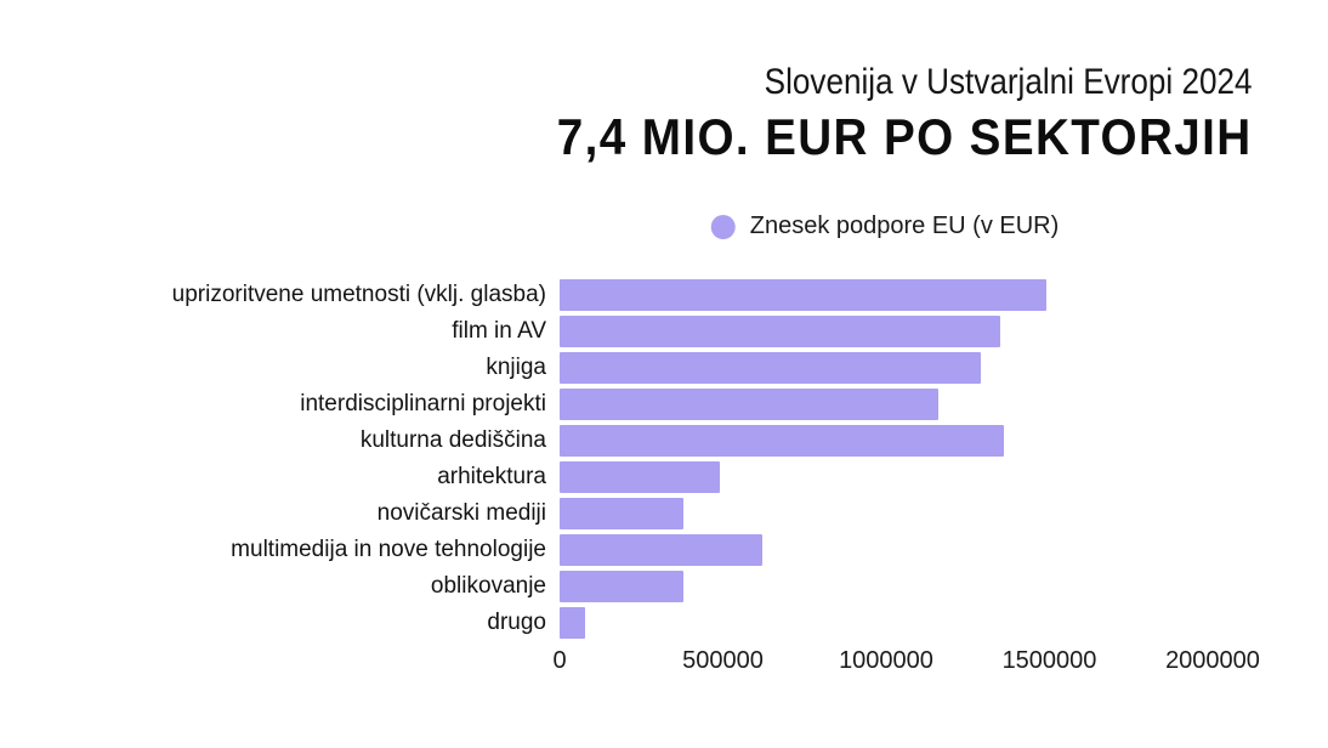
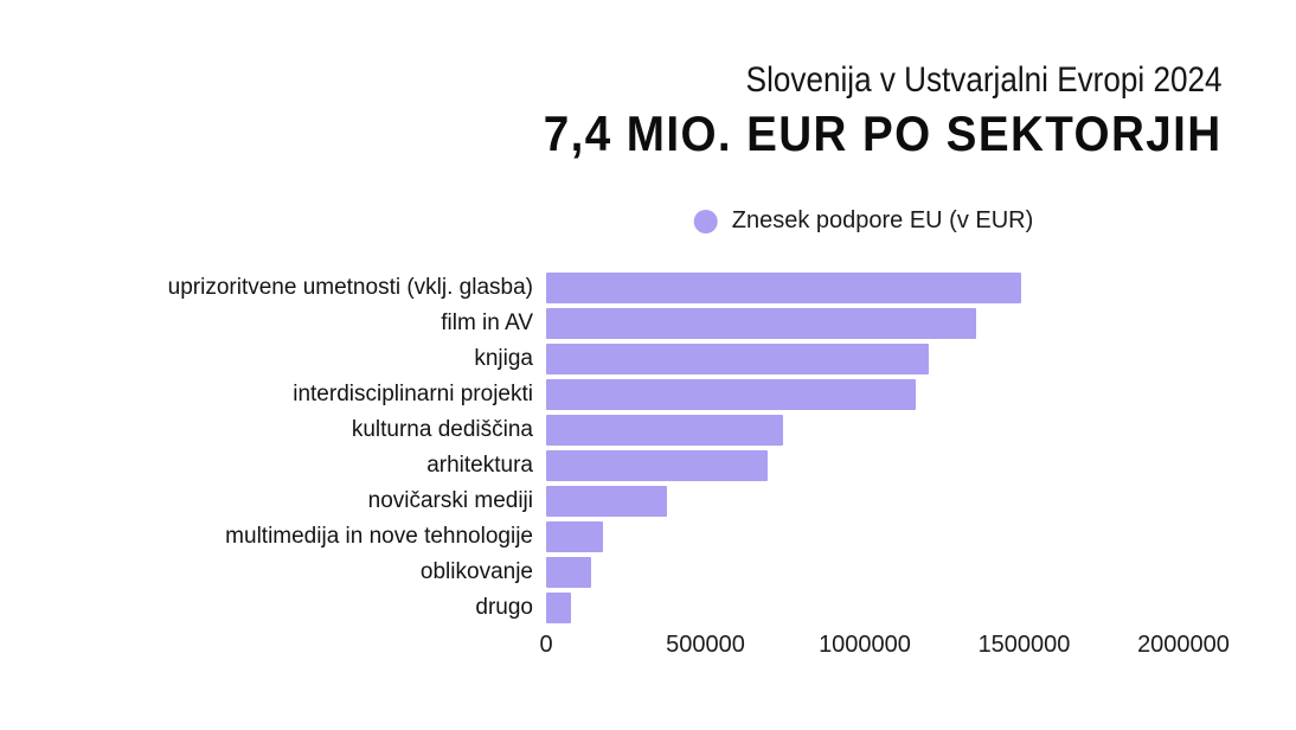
knjiga: 1290000 -> 1200000
kulturna dediščina: 1360000 -> 740000
arhitektura: 490000 -> 700000
multimedija in nove tehnologije: 620000 -> 180000
oblikovanje: 380000 -> 140000
